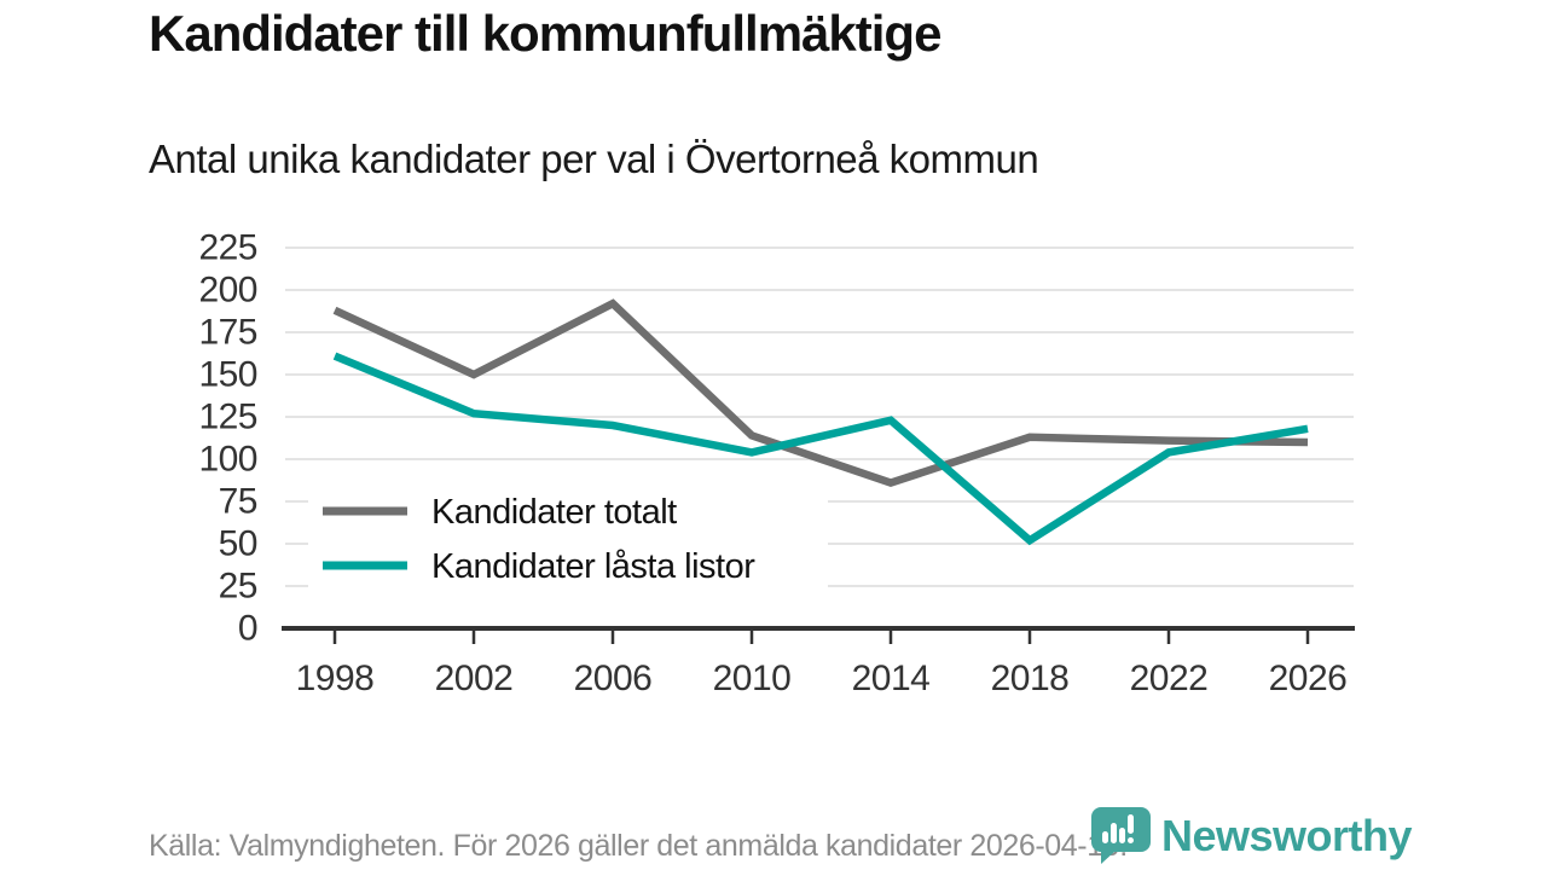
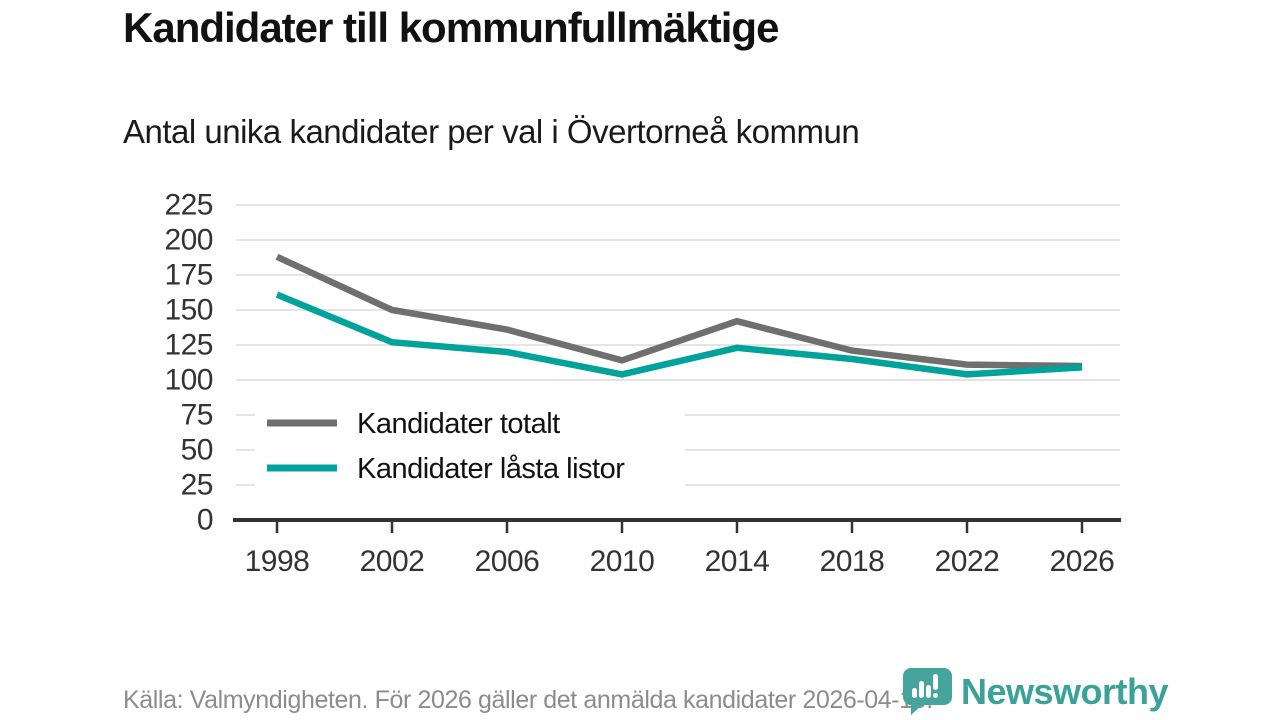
Kandidater totalt/2006: 192 -> 136
Kandidater totalt/2014: 86 -> 142
Kandidater totalt/2018: 113 -> 121
Kandidater låsta listor/2018: 52 -> 115
Kandidater låsta listor/2026: 118 -> 109
